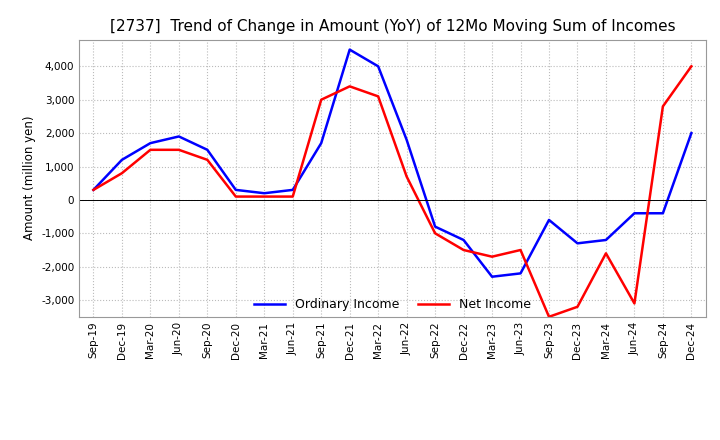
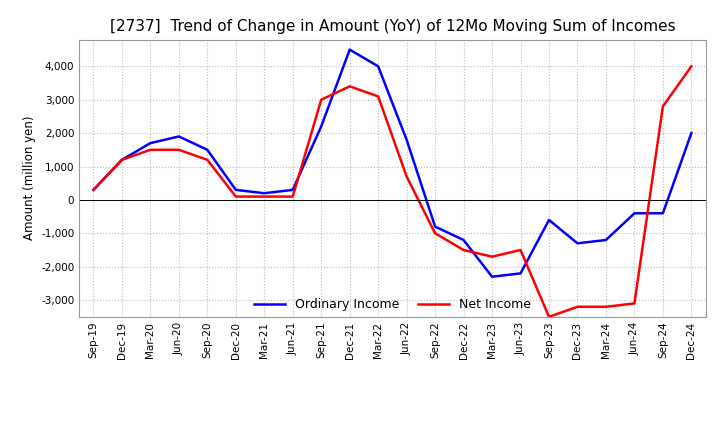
Net Income/Dec-19: 800 -> 1,200
Ordinary Income/Sep-21: 1,700 -> 2,200
Net Income/Mar-24: -1,600 -> -3,200
